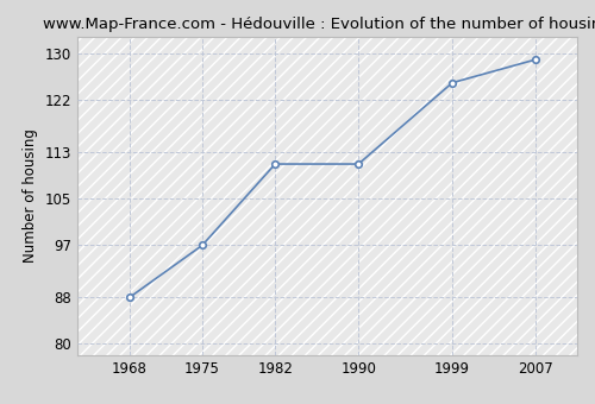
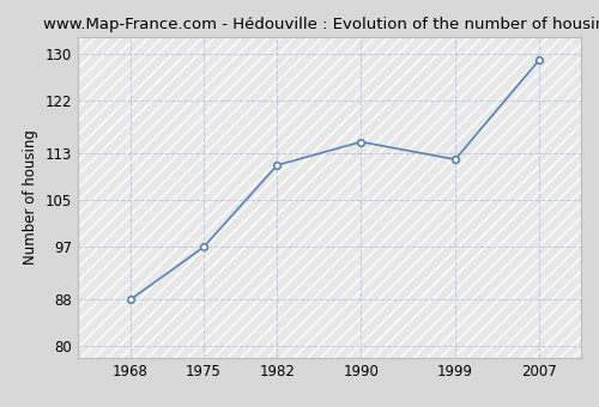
1990: 111 -> 115
1999: 125 -> 112
